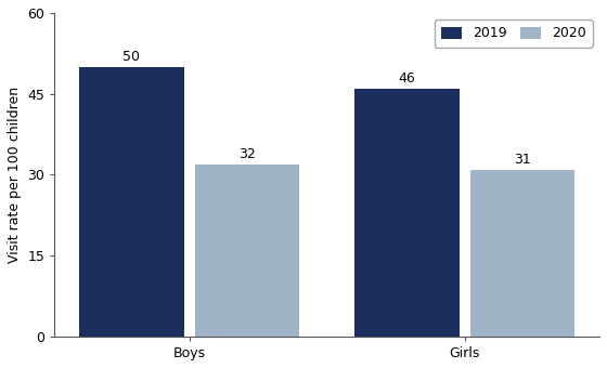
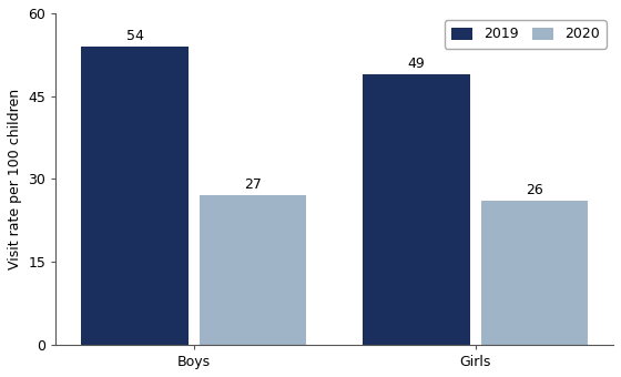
2019/Boys: 50 -> 54
2020/Boys: 32 -> 27
2019/Girls: 46 -> 49
2020/Girls: 31 -> 26
